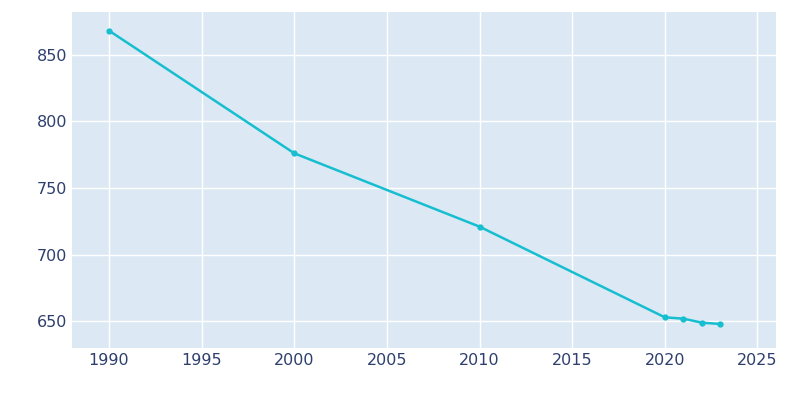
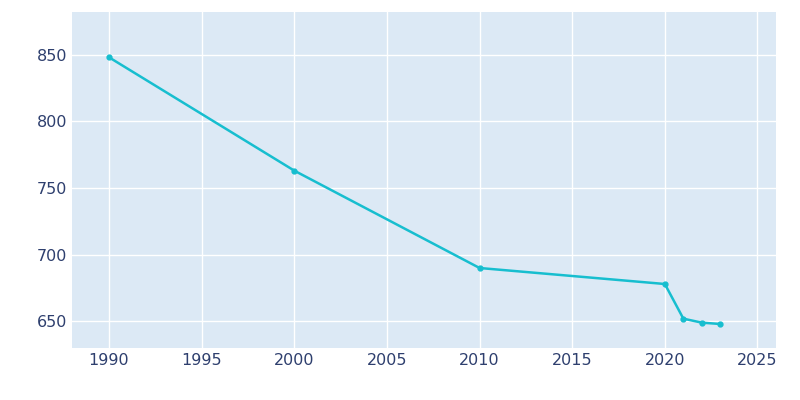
1990: 868 -> 848
2000: 776 -> 763
2010: 721 -> 690
2020: 653 -> 678
